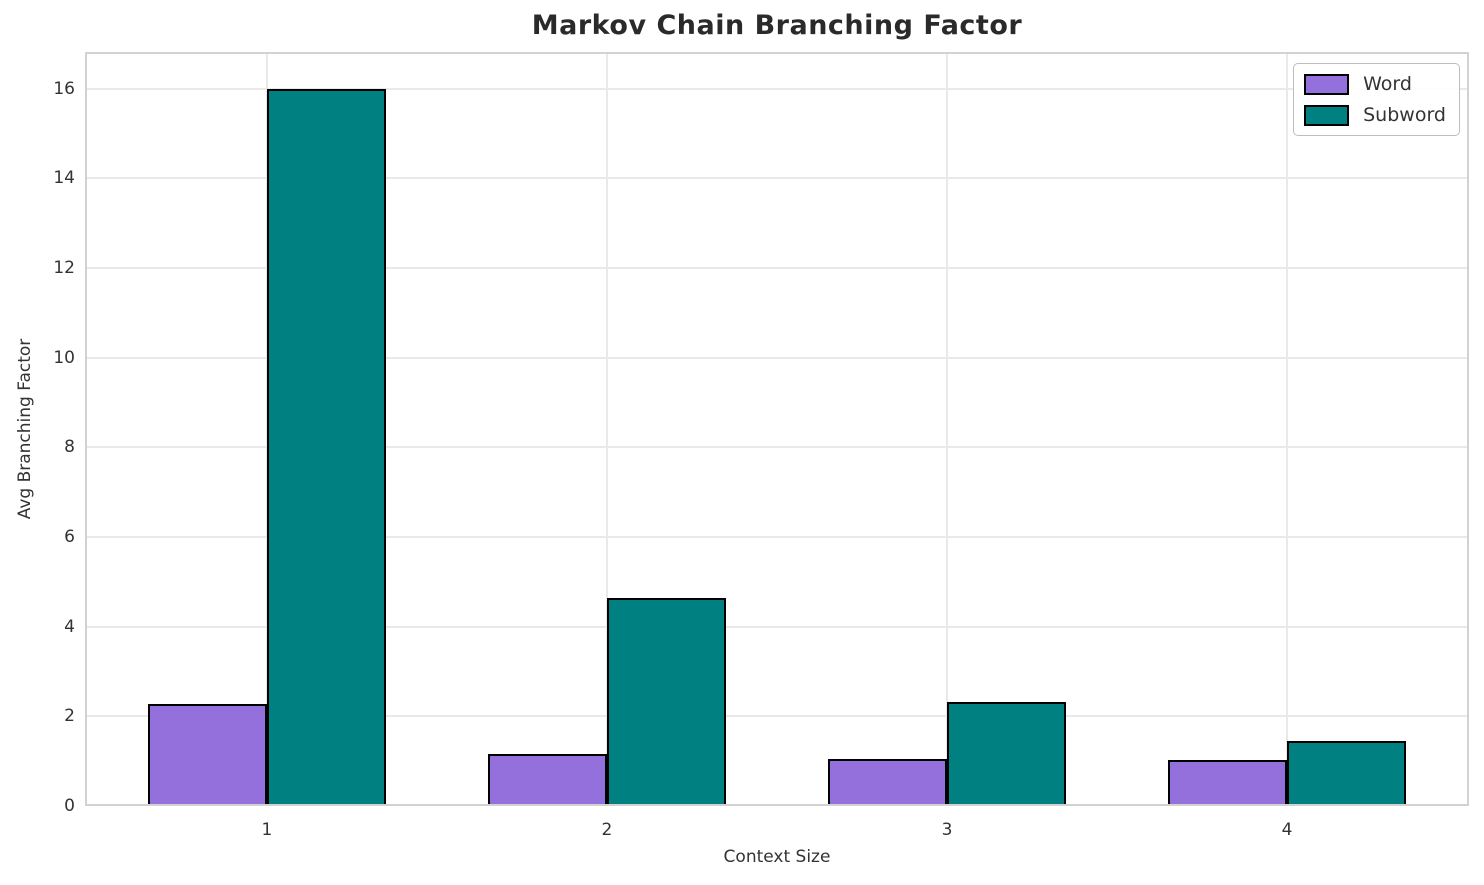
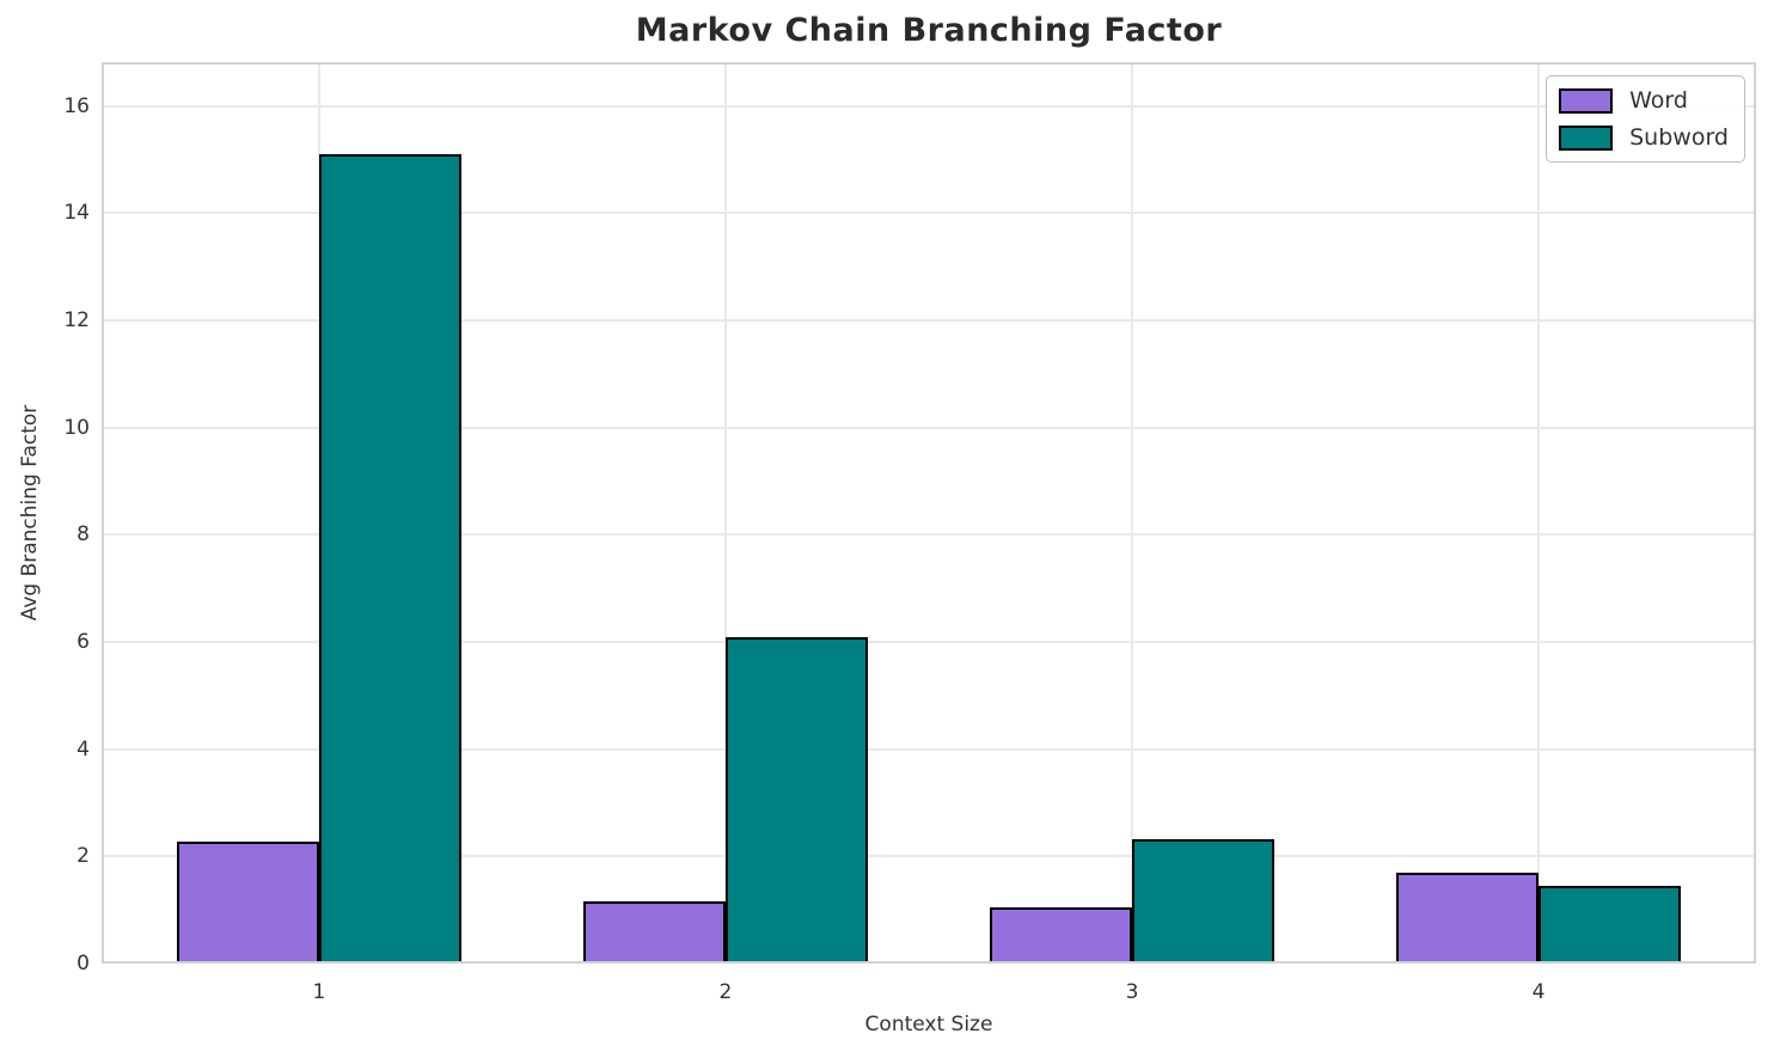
Subword/1: 16.0 -> 15.1
Subword/2: 4.7 -> 6.1
Word/4: 1.0 -> 1.7
